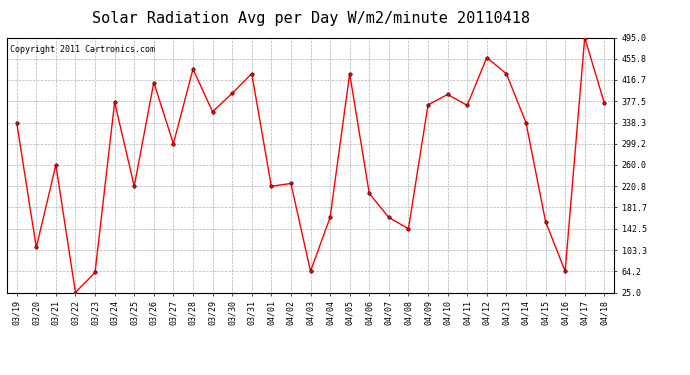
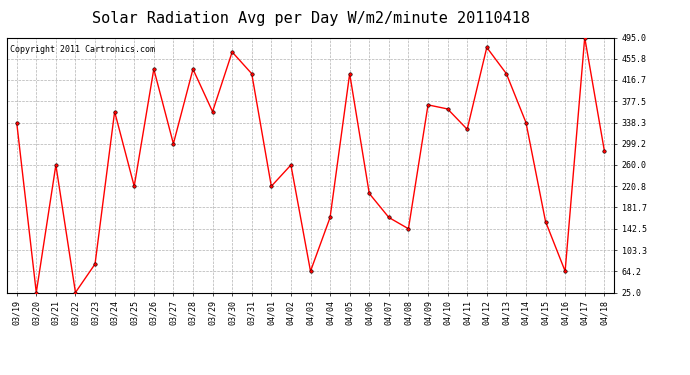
03/20: 108 -> 25
03/23: 62 -> 78
03/24: 376 -> 358
03/26: 412 -> 437
03/30: 392 -> 468
04/02: 226 -> 260
04/10: 390 -> 363
04/11: 370 -> 326
04/12: 458 -> 477
04/18: 374 -> 287
